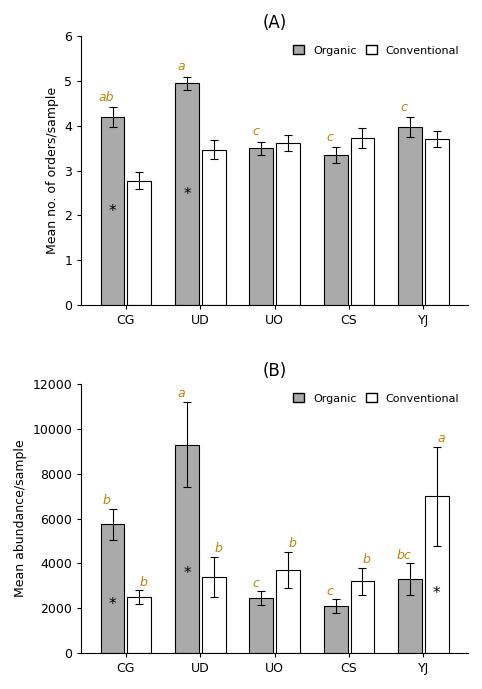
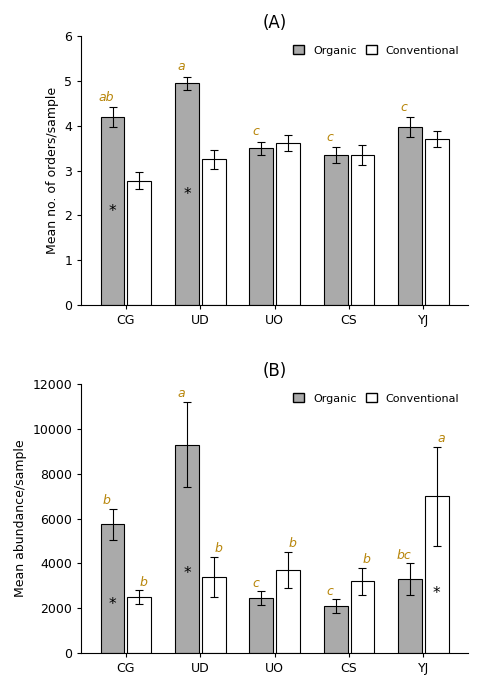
(A)/Conventional/UD: 3.47 -> 3.25
(A)/Conventional/CS: 3.73 -> 3.35
